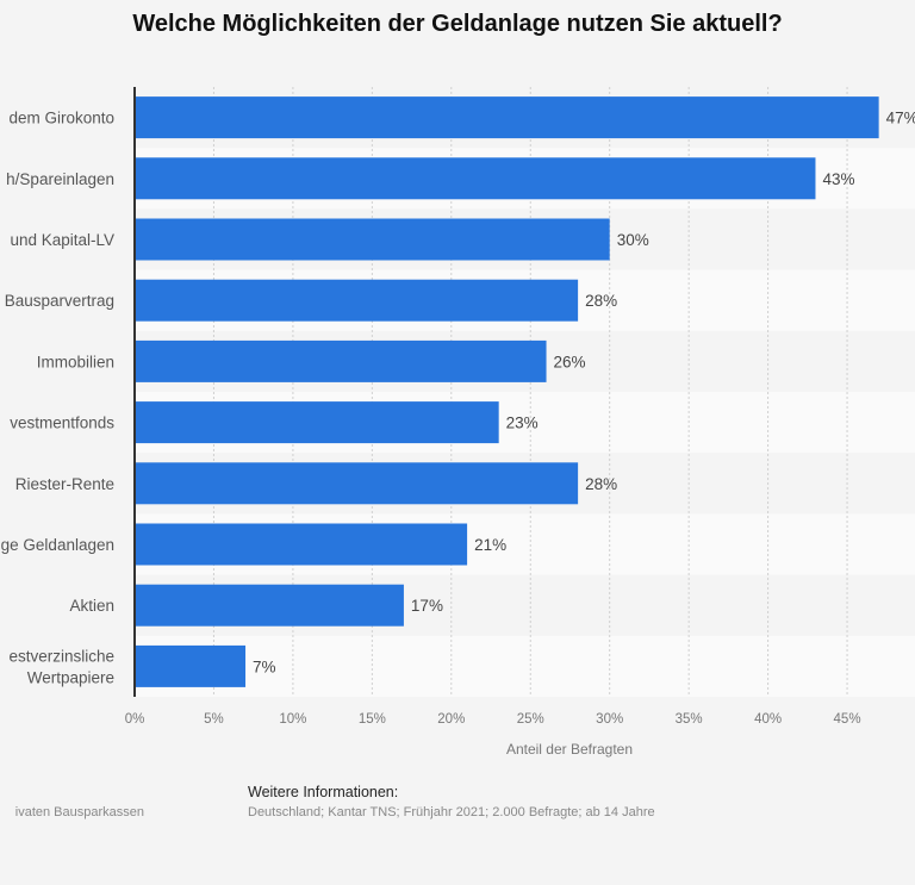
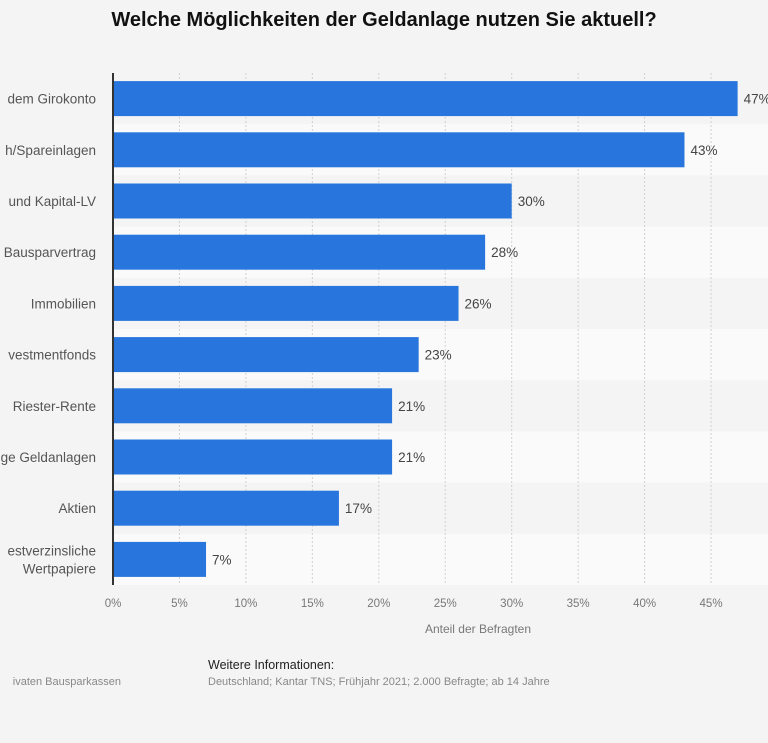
Riester-Rente: 28% -> 21%
